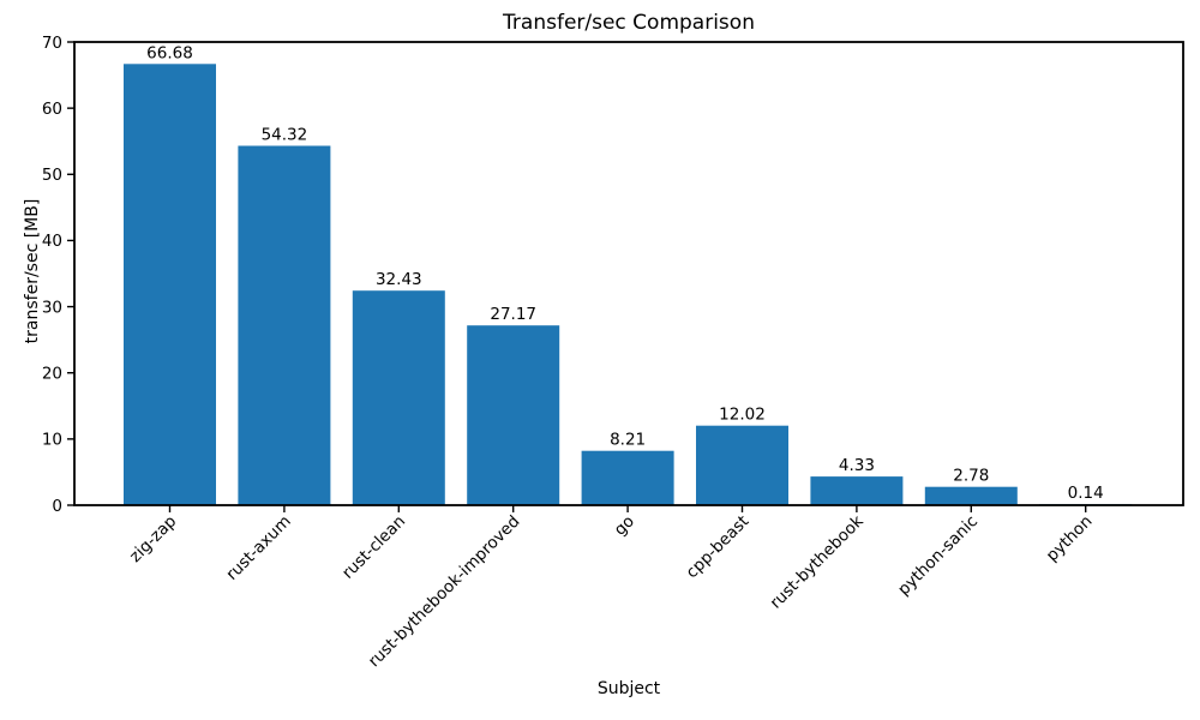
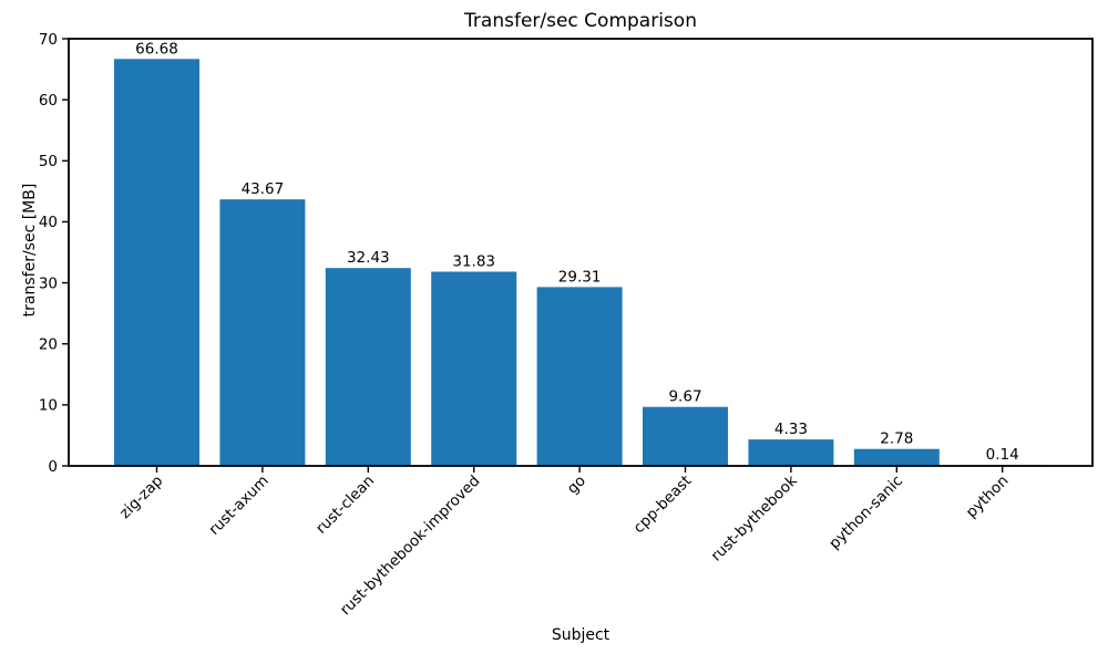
rust-axum: 54.32 -> 43.67
rust-bythebook-improved: 27.17 -> 31.83
go: 8.21 -> 29.31
cpp-beast: 12.02 -> 9.67
